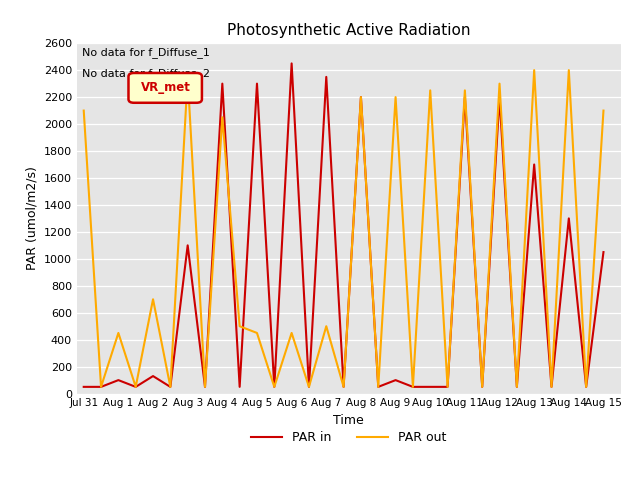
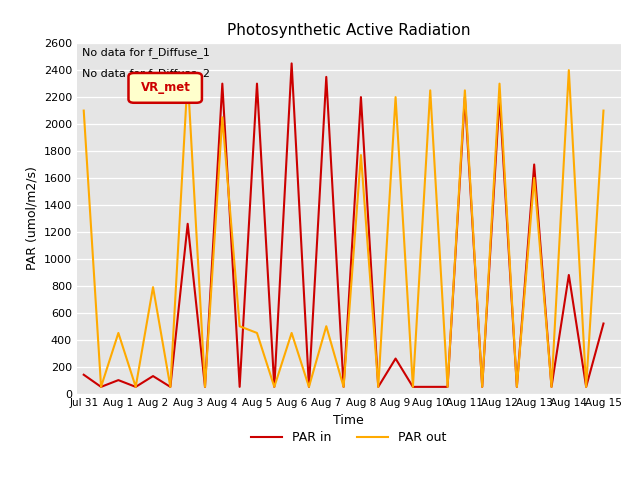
PAR in/Jul 31: 50 -> 140
PAR out/Aug 2: 700 -> 790
PAR in/Aug 3: 1100 -> 1260
PAR out/Aug 8: 2200 -> 1770
PAR in/Aug 9: 100 -> 260
PAR out/Aug 13: 2400 -> 1600
PAR in/Aug 14: 1300 -> 880
PAR in/Aug 15: 1050 -> 520
